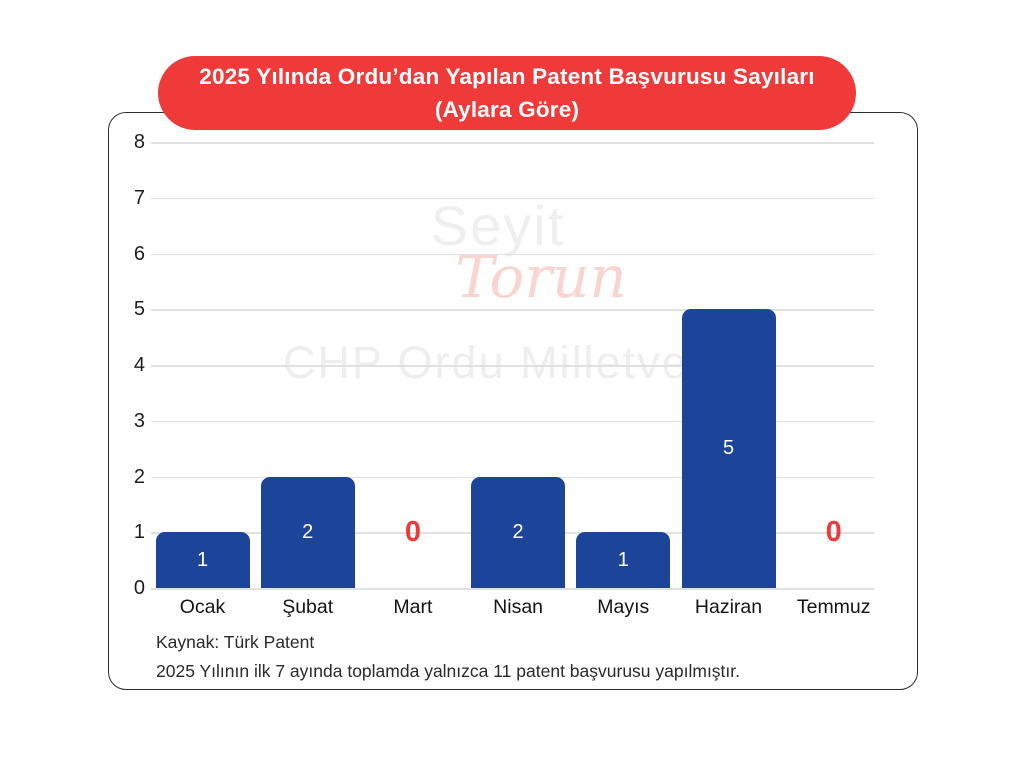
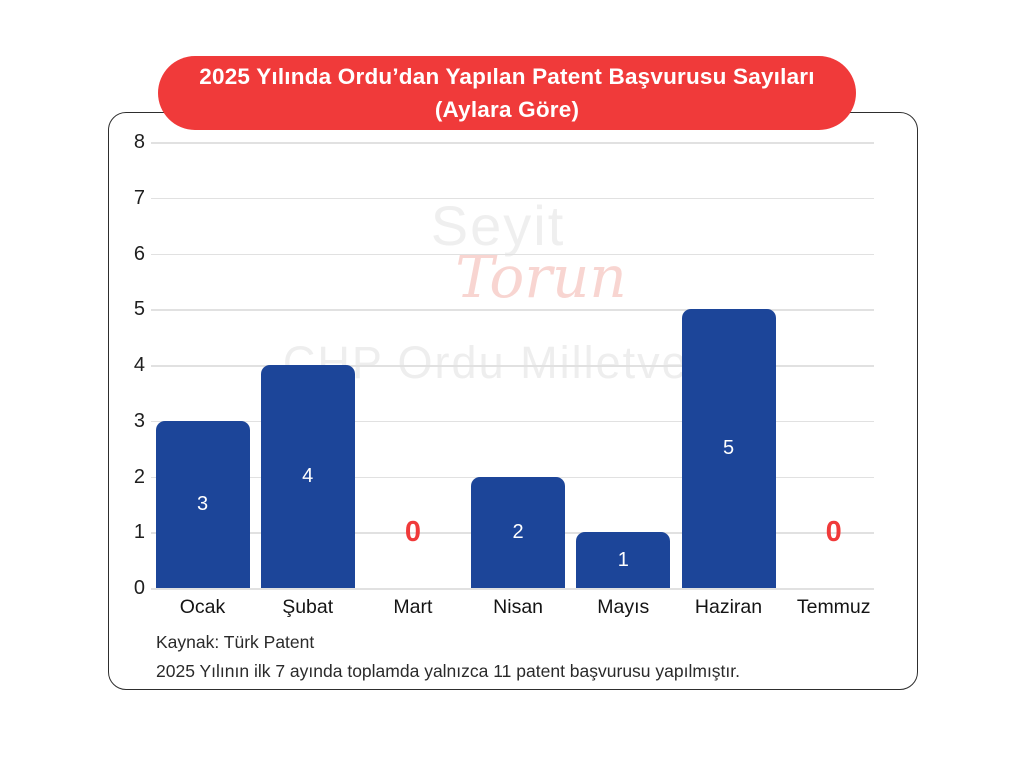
Ocak: 1 -> 3
Şubat: 2 -> 4
